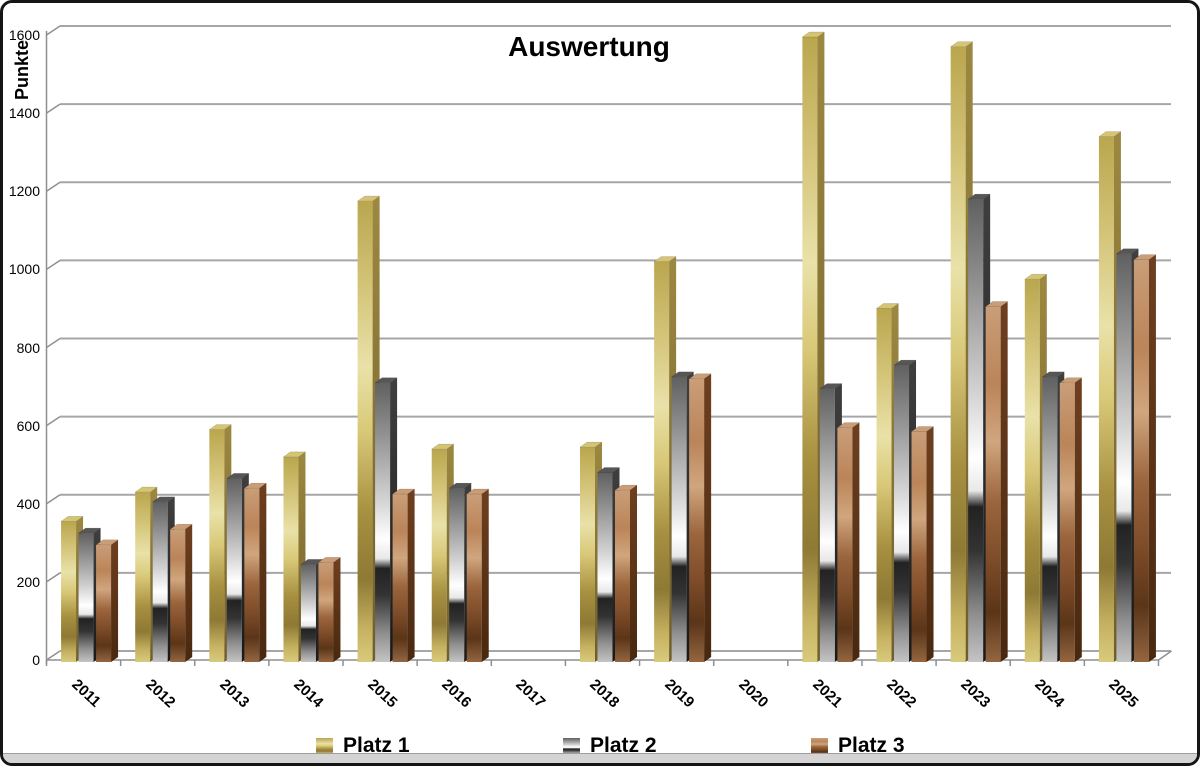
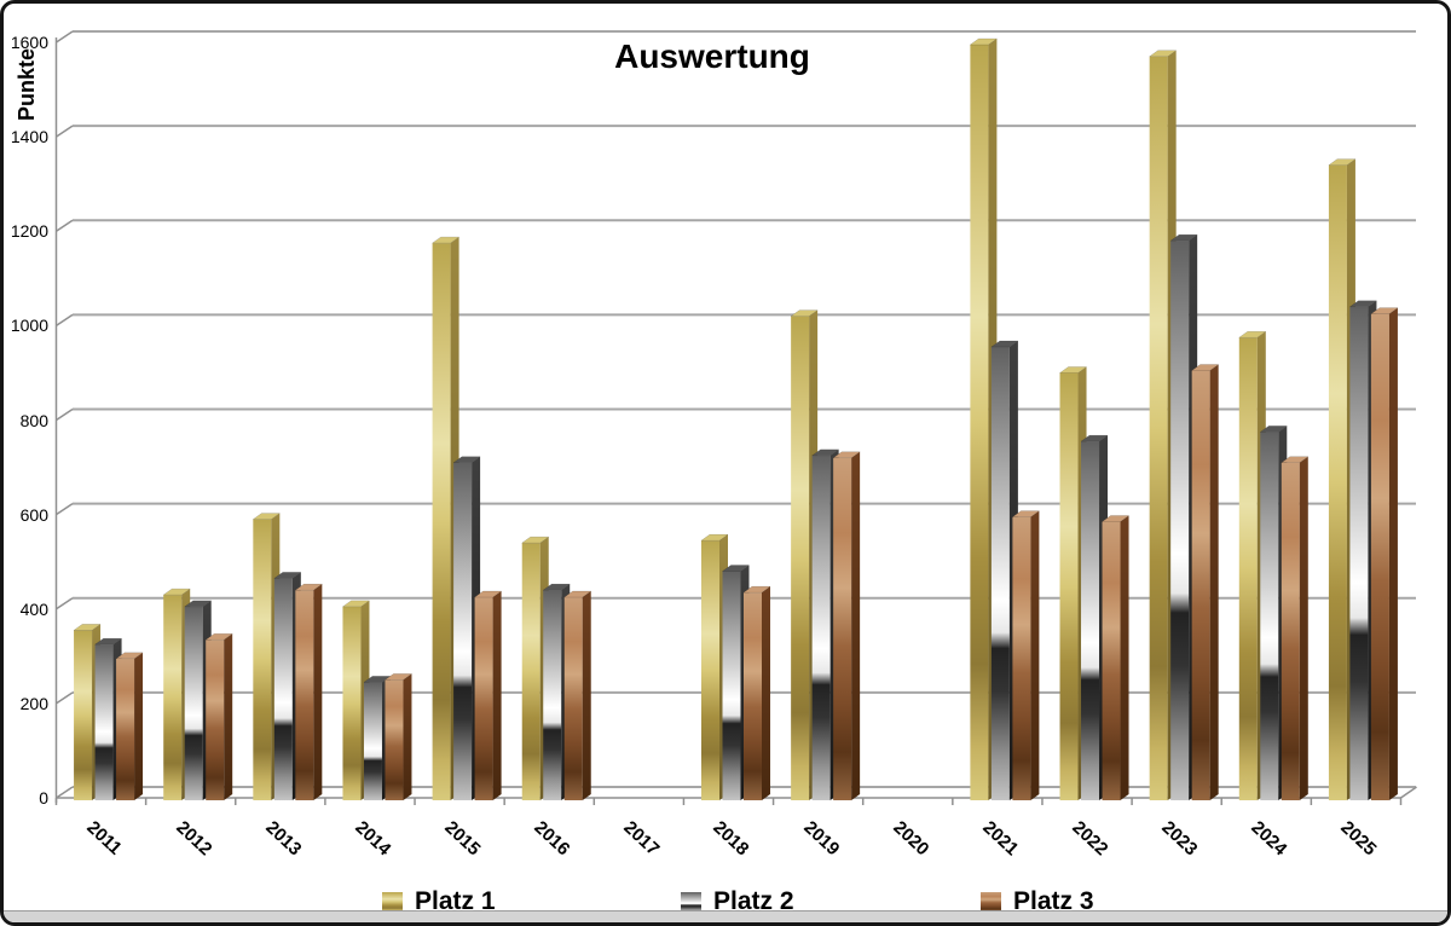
Platz 1/2014: 520 -> 410
Platz 2/2021: 700 -> 960
Platz 2/2024: 730 -> 780
